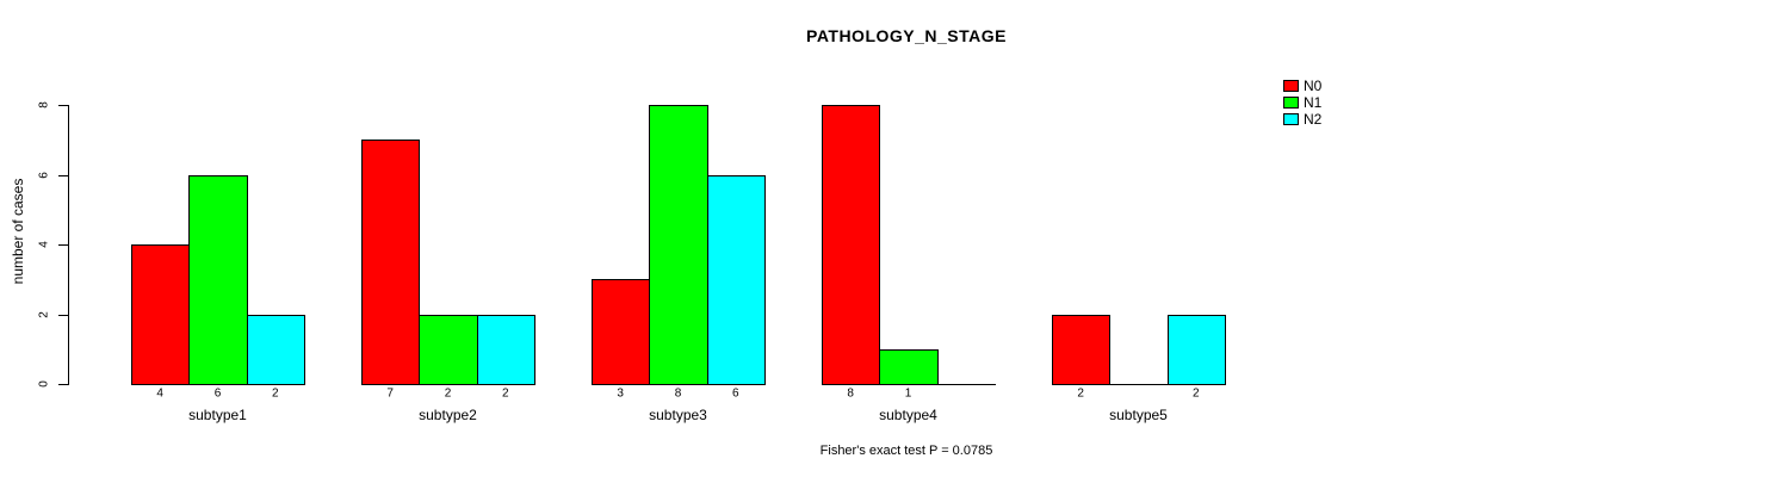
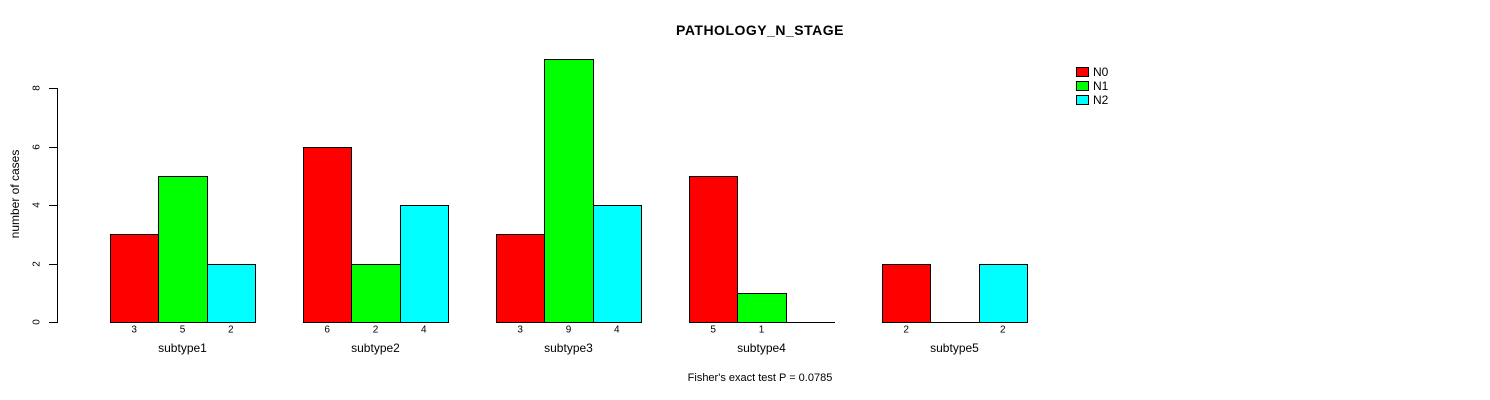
N0/subtype1: 4 -> 3
N1/subtype1: 6 -> 5
N0/subtype2: 7 -> 6
N2/subtype2: 2 -> 4
N1/subtype3: 8 -> 9
N2/subtype3: 6 -> 4
N0/subtype4: 8 -> 5
